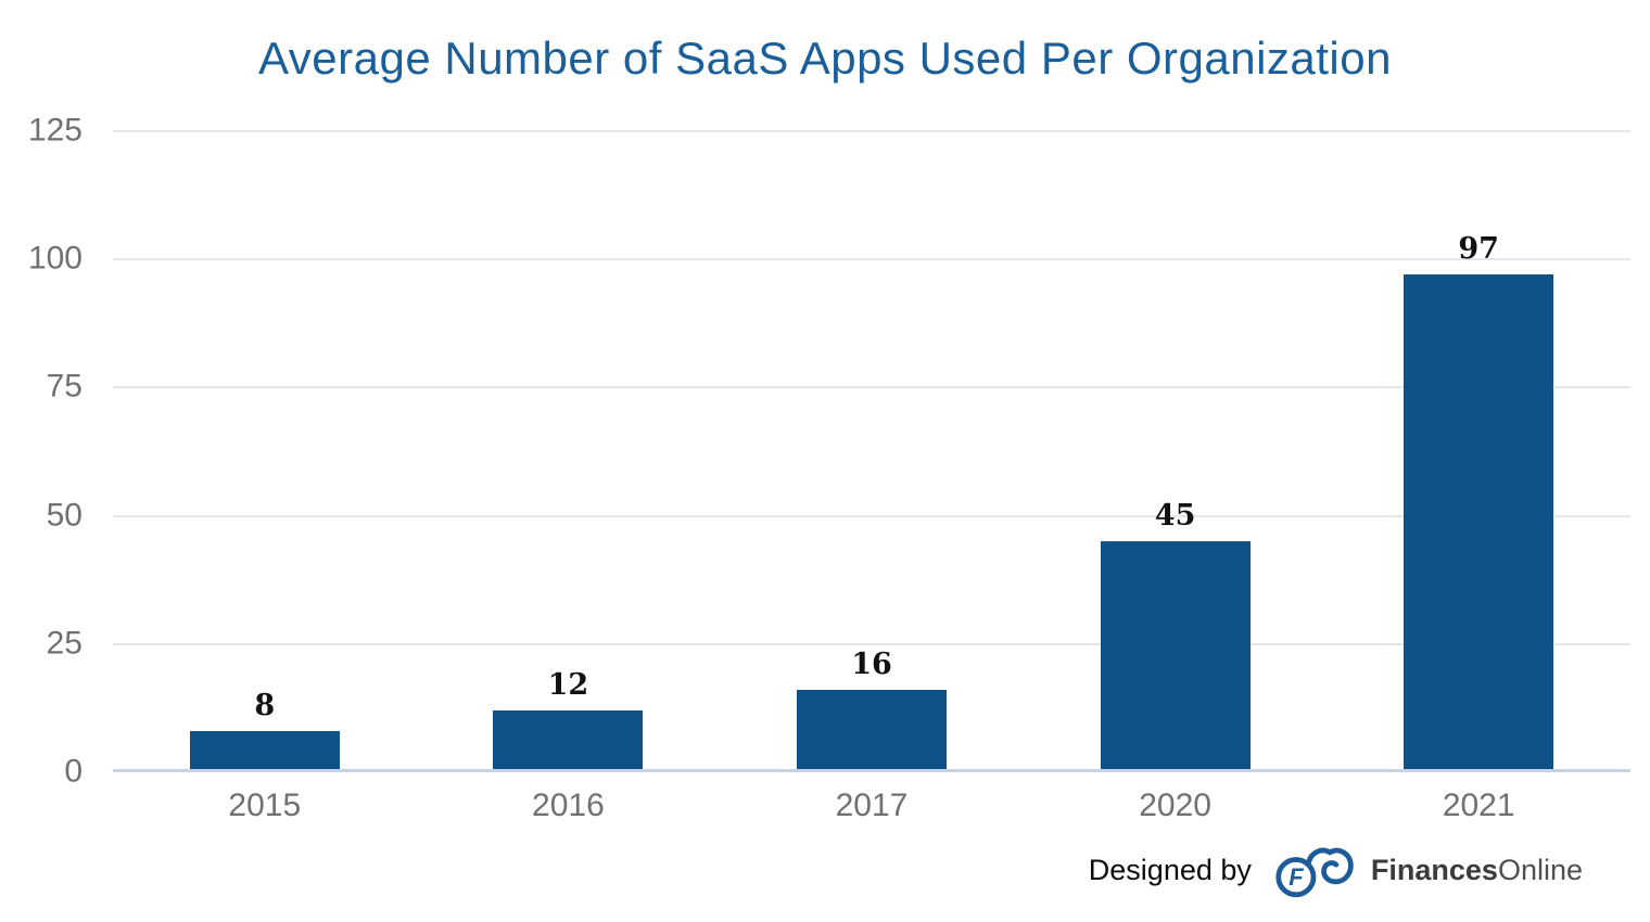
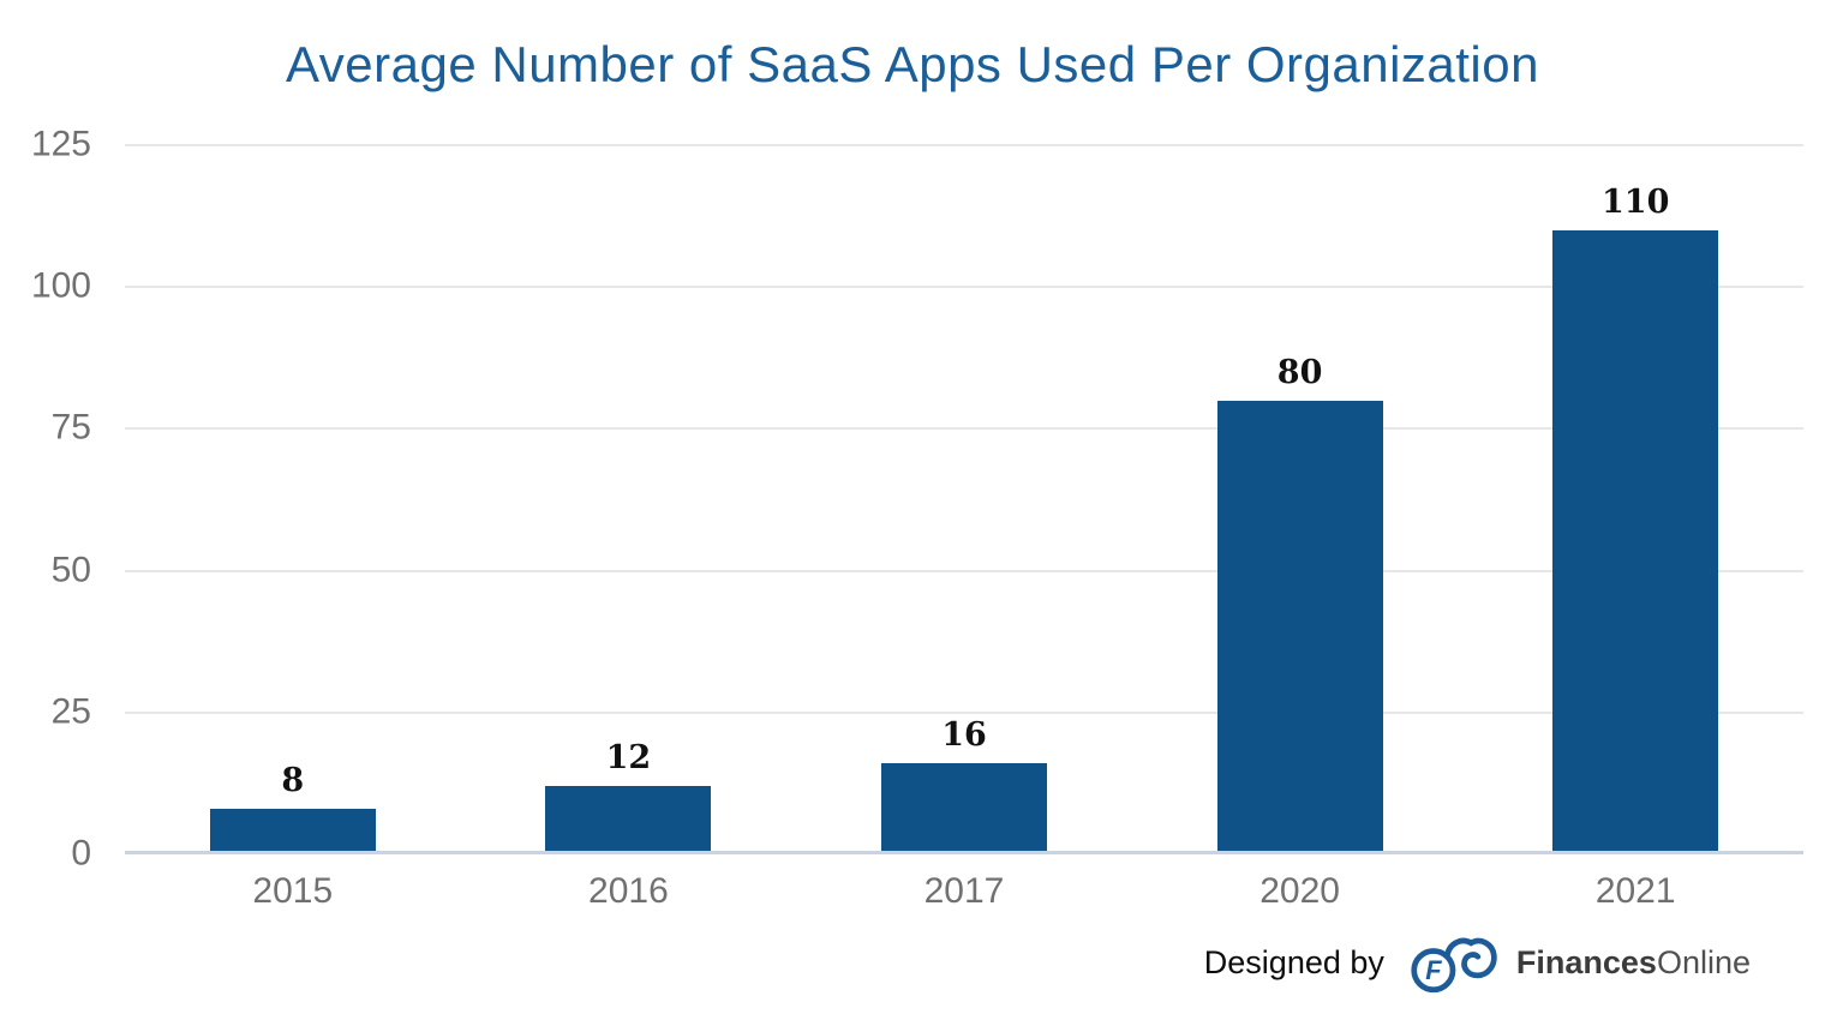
2020: 45 -> 80
2021: 97 -> 110
